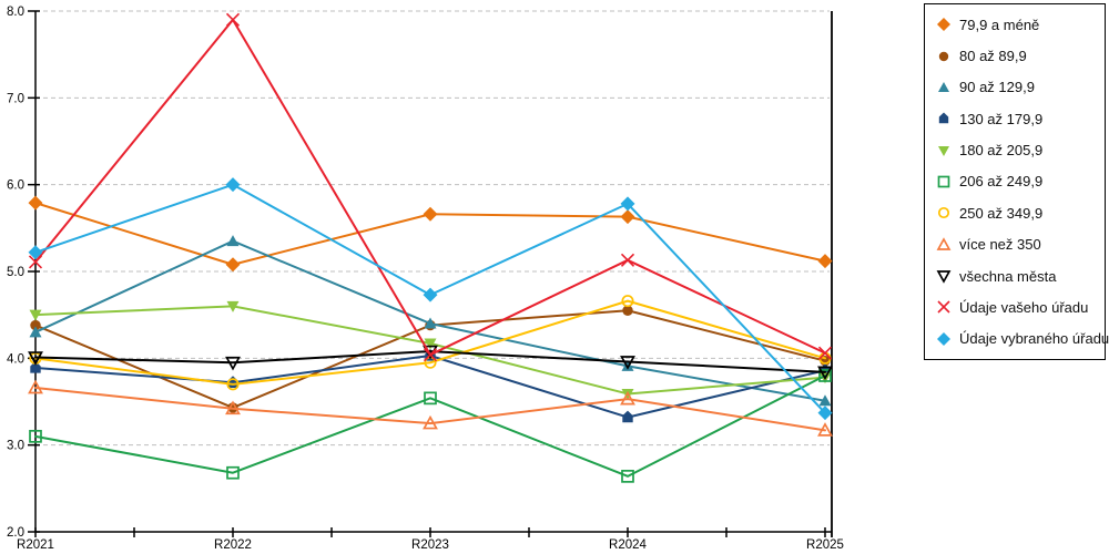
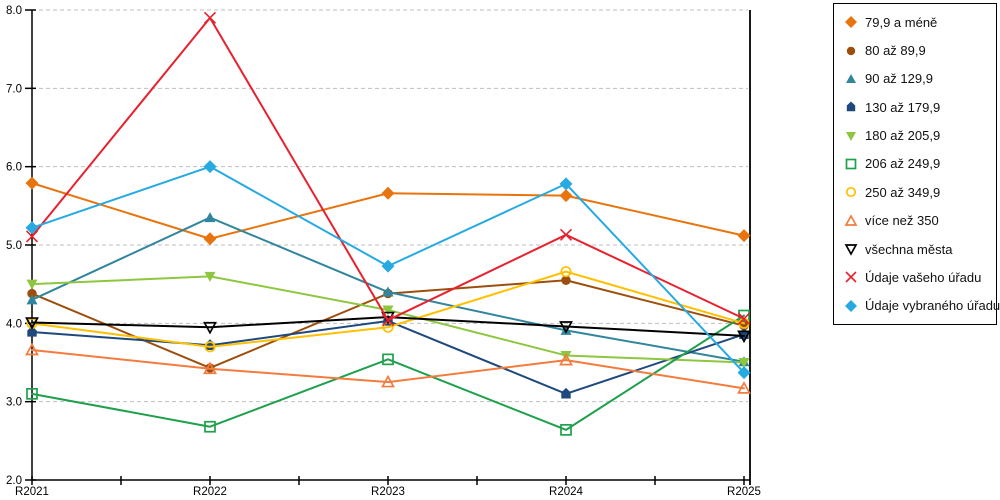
130 až 179,9/R2024: 3.3 -> 3.1
180 až 205,9/R2025: 3.8 -> 3.5
206 až 249,9/R2025: 3.8 -> 4.1
